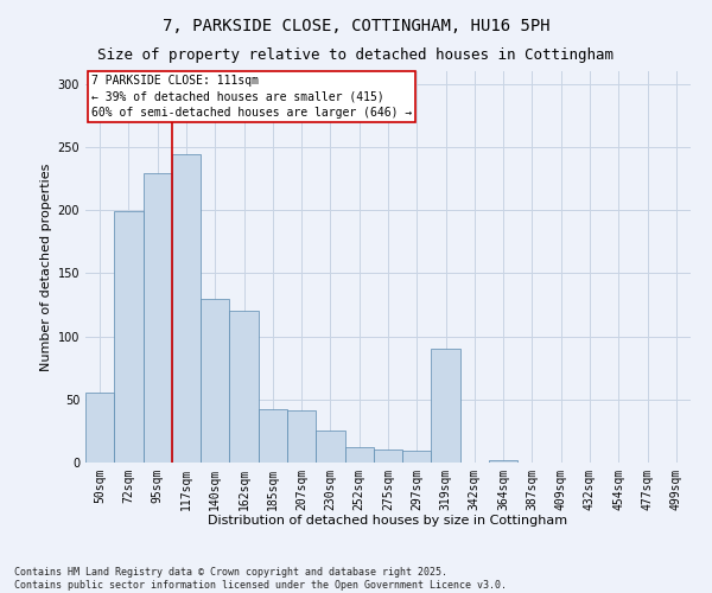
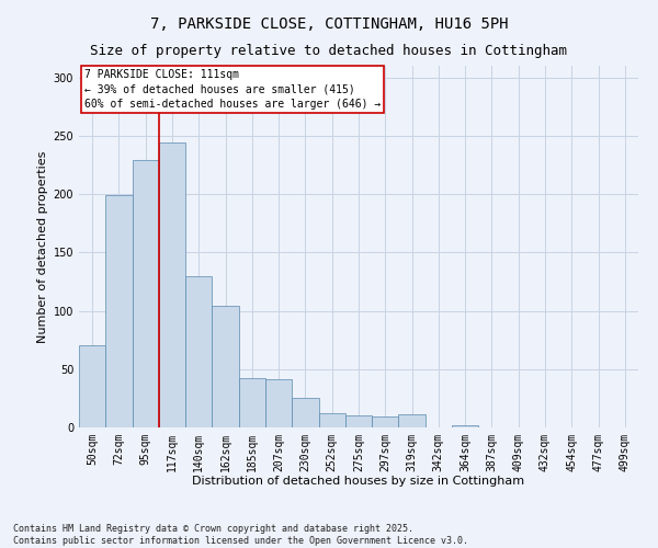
50sqm: 55 -> 70
162sqm: 120 -> 104
319sqm: 90 -> 11
